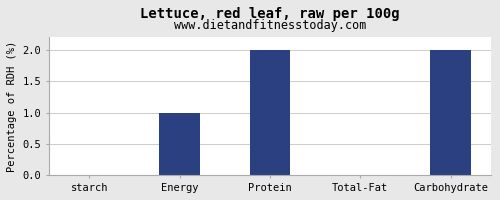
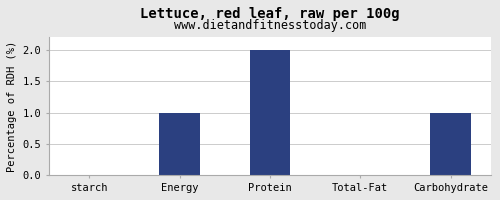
Carbohydrate: 2 -> 1
